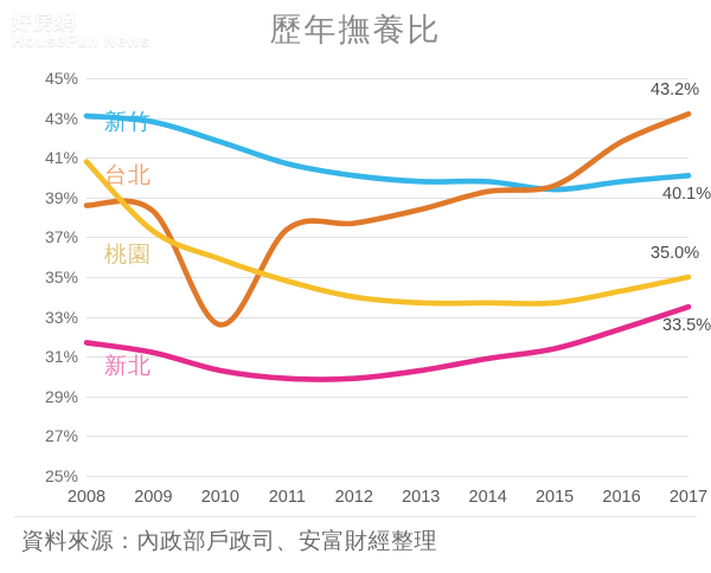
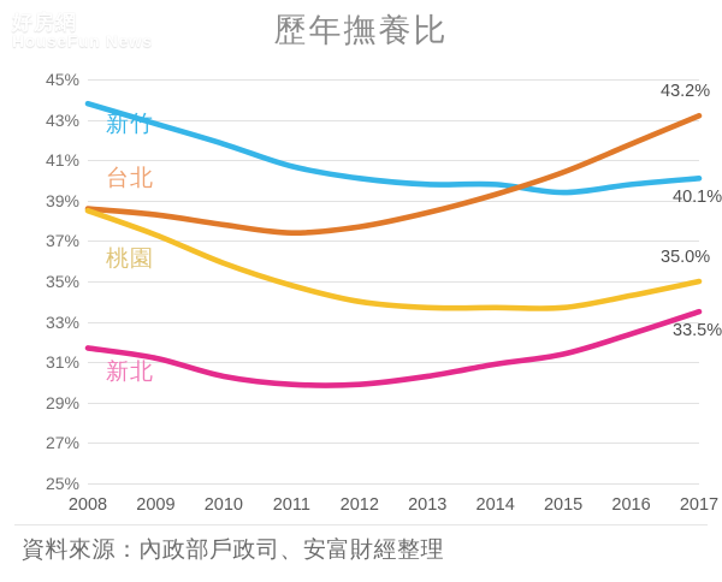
新竹/2008: 43.1% -> 43.8%
桃園/2008: 40.8% -> 38.5%
台北/2010: 32.6% -> 37.8%
台北/2015: 39.6% -> 40.4%
